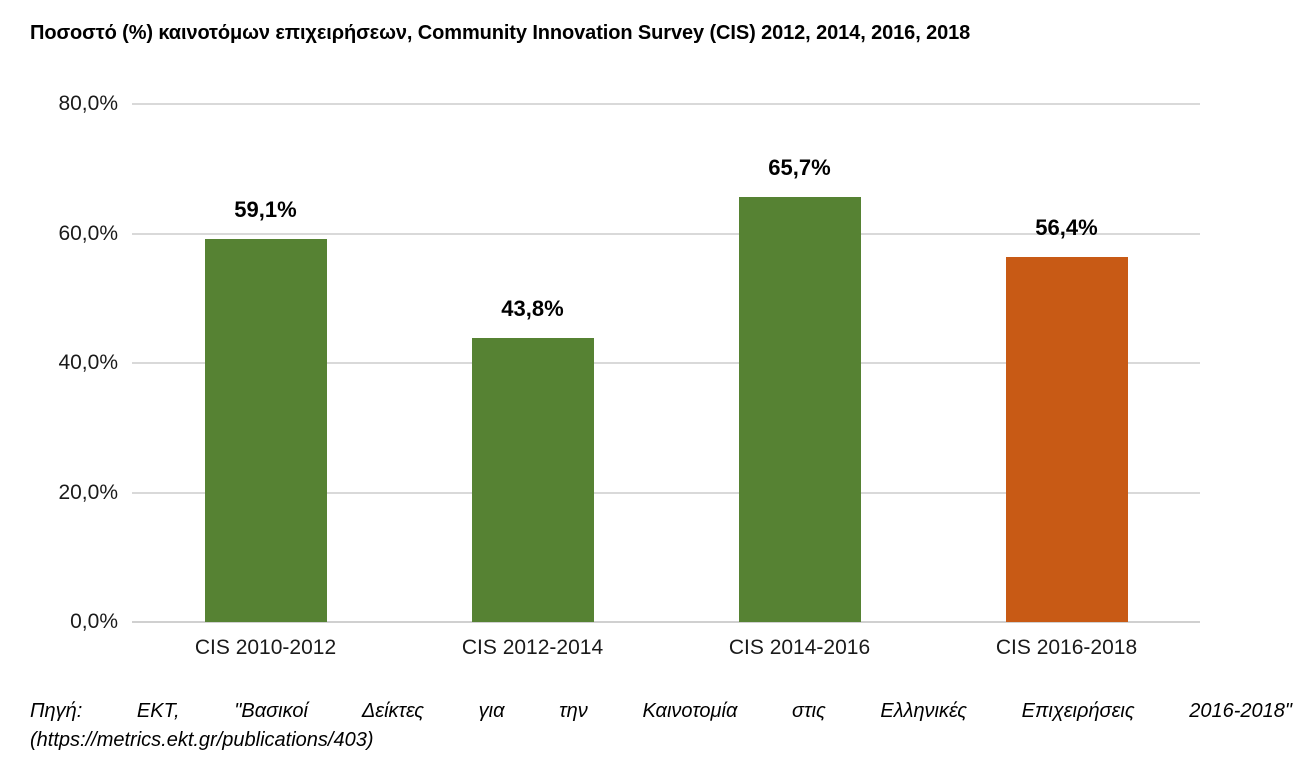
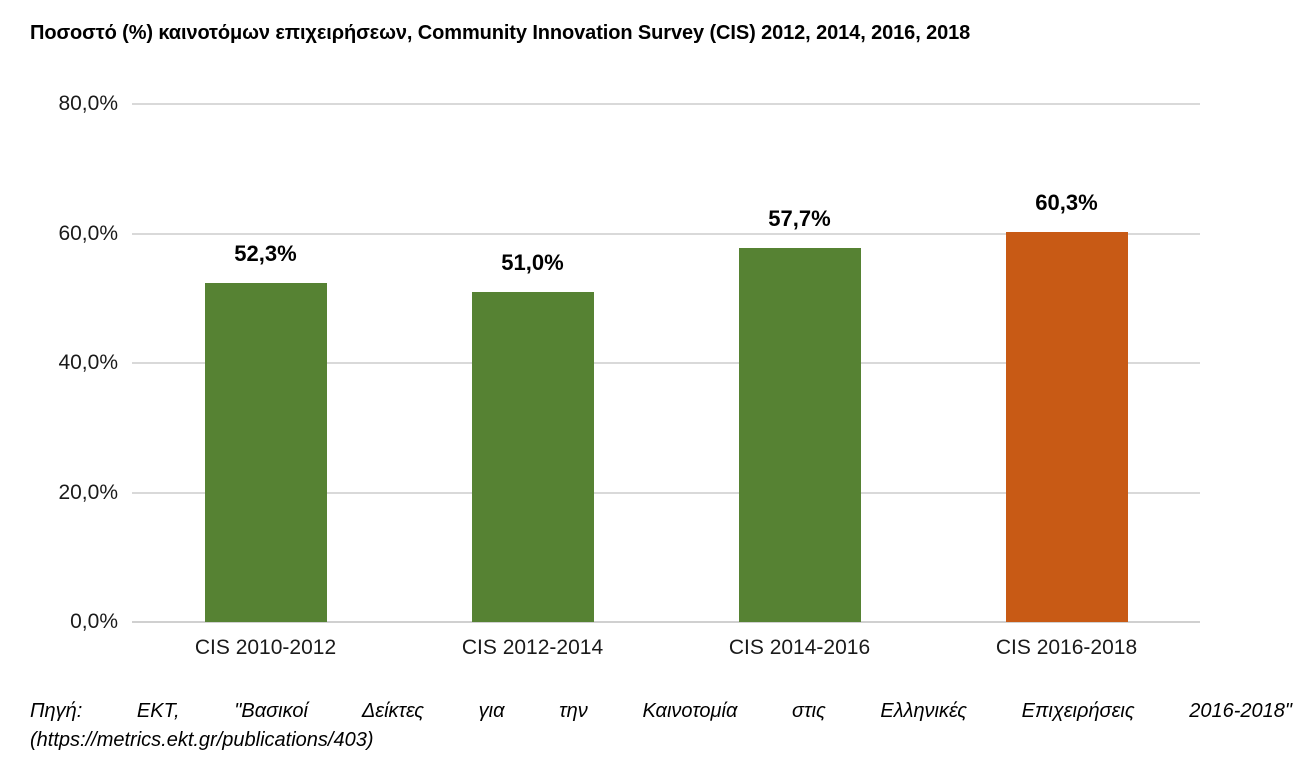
CIS 2010-2012: 59,1% -> 52,3%
CIS 2012-2014: 43,8% -> 51,0%
CIS 2014-2016: 65,7% -> 57,7%
CIS 2016-2018: 56,4% -> 60,3%
